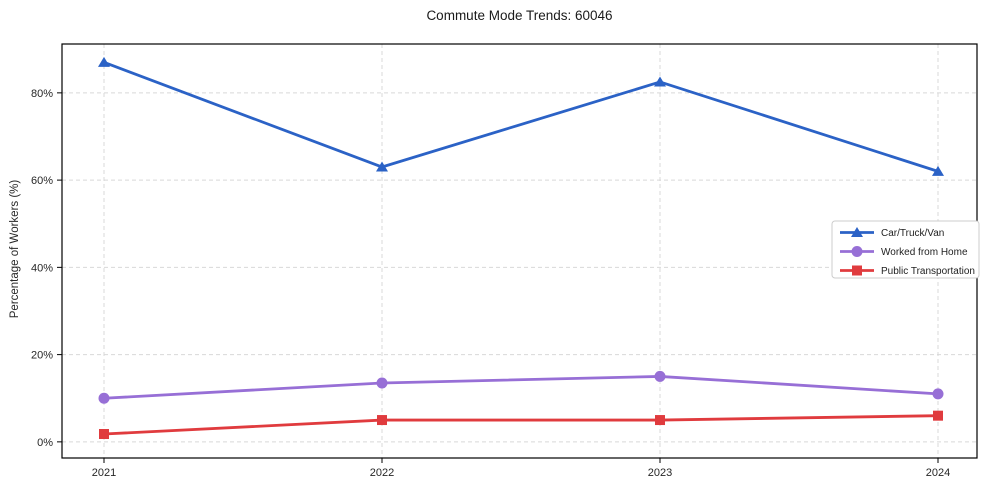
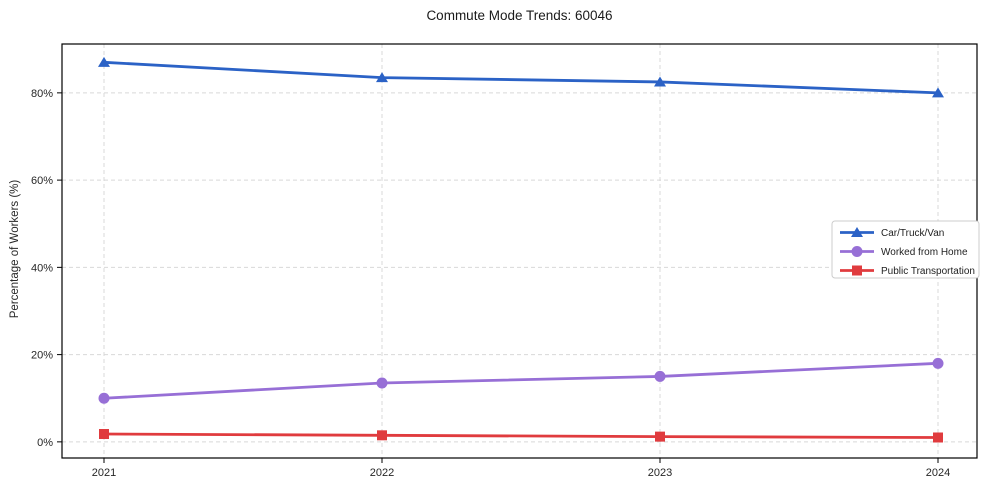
Car/Truck/Van/2022: 63% -> 84%
Public Transportation/2022: 5% -> 2%
Public Transportation/2023: 5% -> 1%
Car/Truck/Van/2024: 62% -> 80%
Worked from Home/2024: 11% -> 18%
Public Transportation/2024: 6% -> 1%
